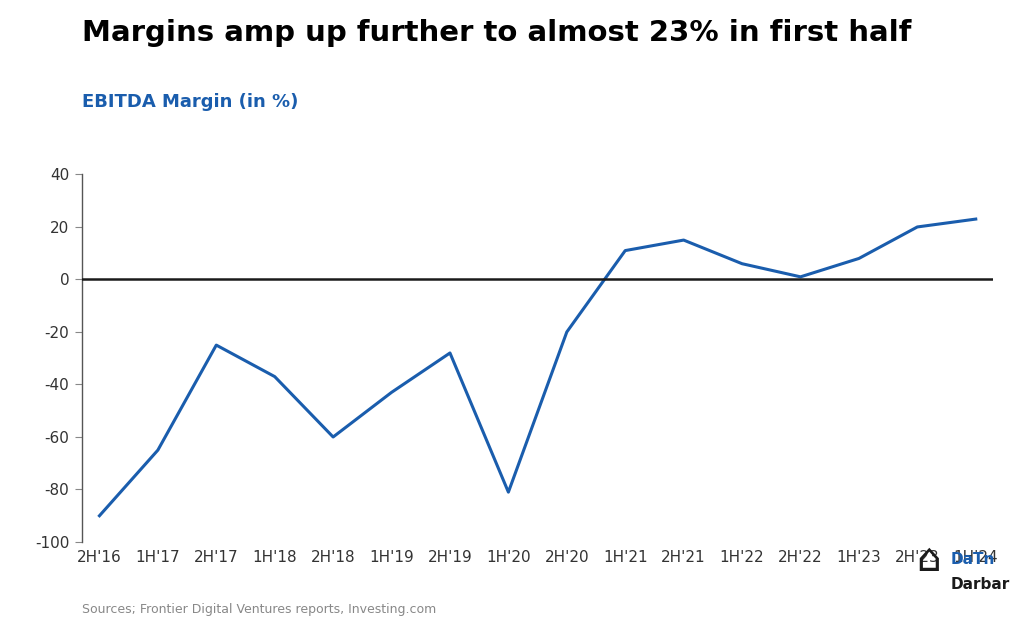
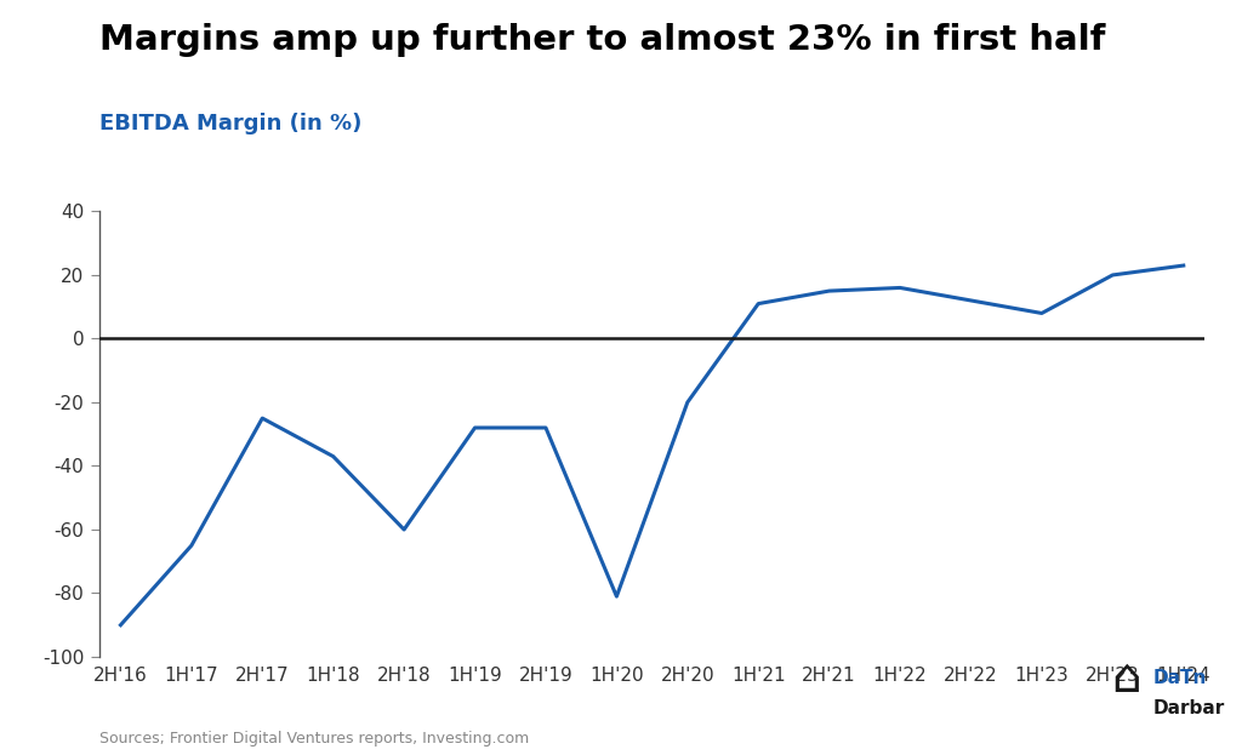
1H'19: -43 -> -28
1H'22: 6 -> 16
2H'22: 1 -> 12
